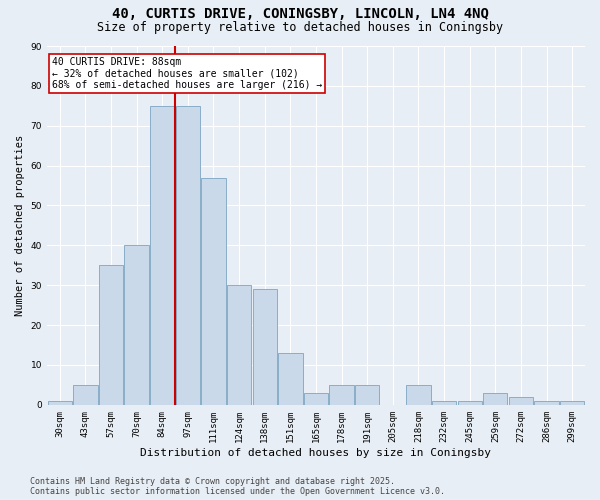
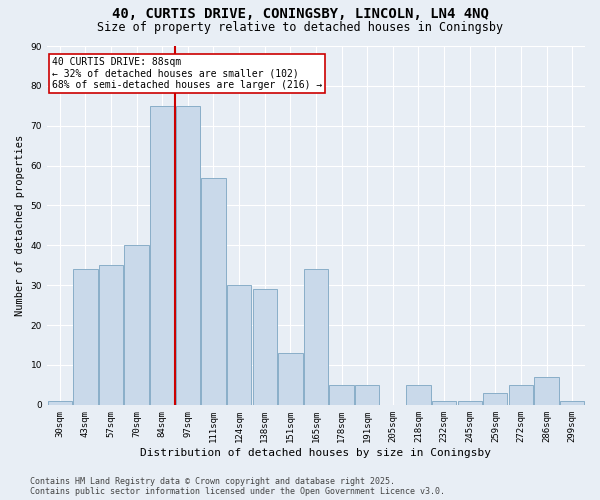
43sqm: 5 -> 34
165sqm: 3 -> 34
272sqm: 2 -> 5
286sqm: 1 -> 7
